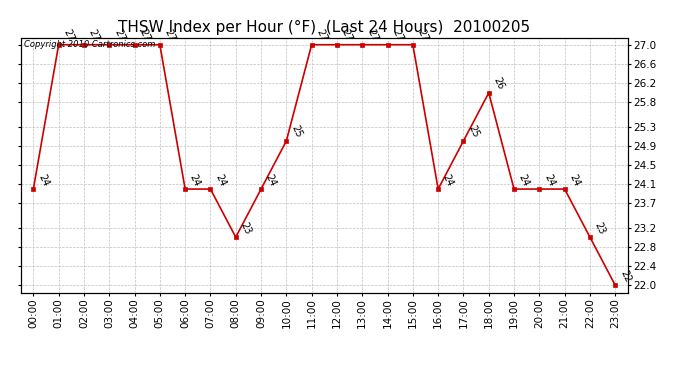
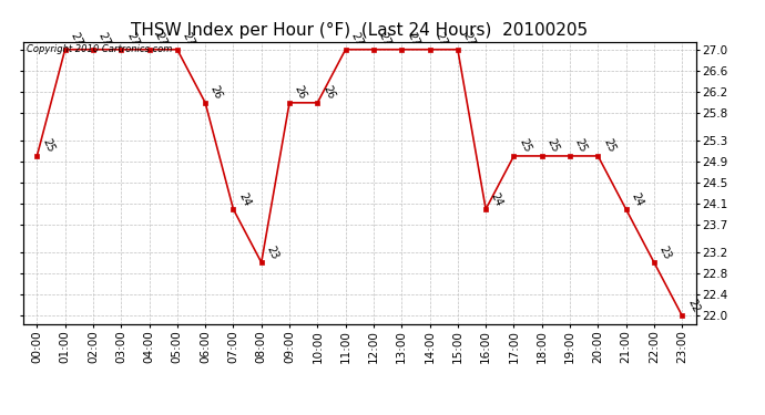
00:00: 24 -> 25
06:00: 24 -> 26
09:00: 24 -> 26
10:00: 25 -> 26
18:00: 26 -> 25
19:00: 24 -> 25
20:00: 24 -> 25
